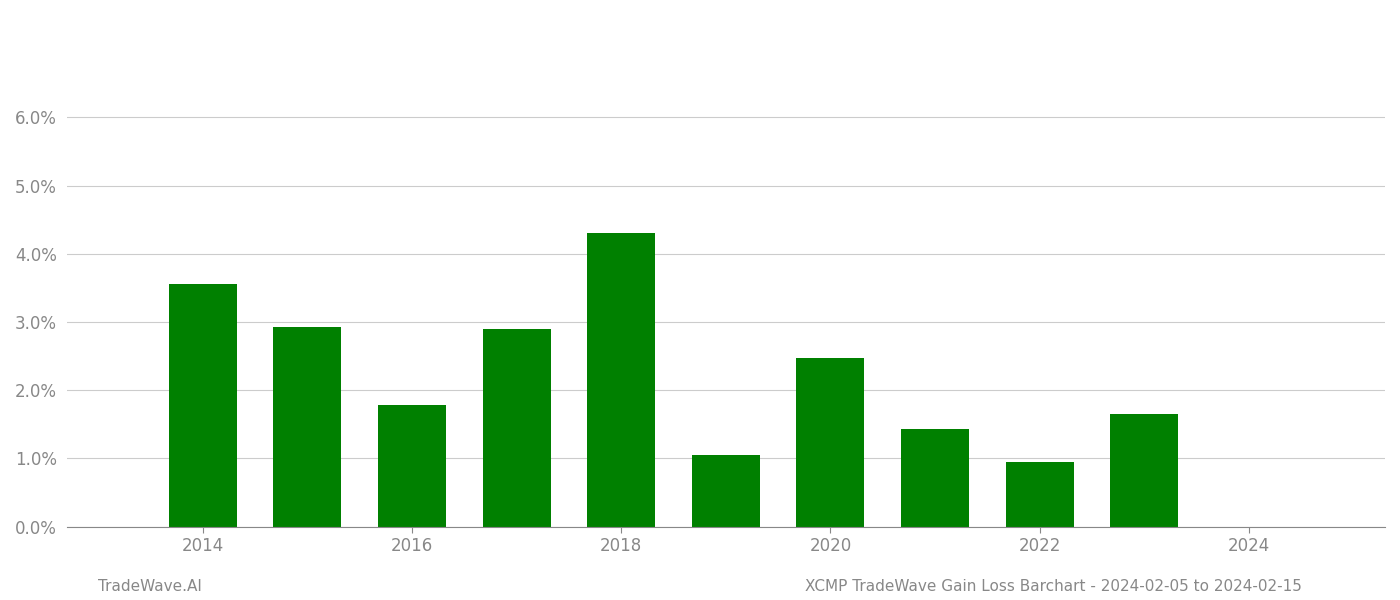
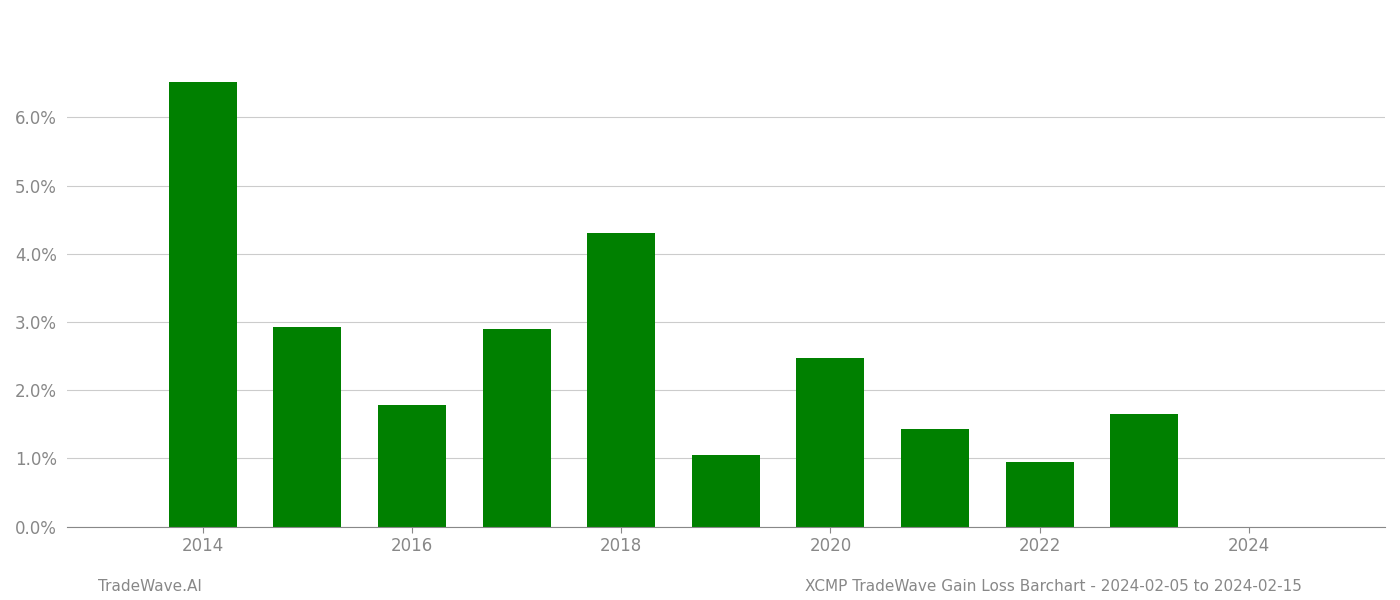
2014: 3.56% -> 6.52%
